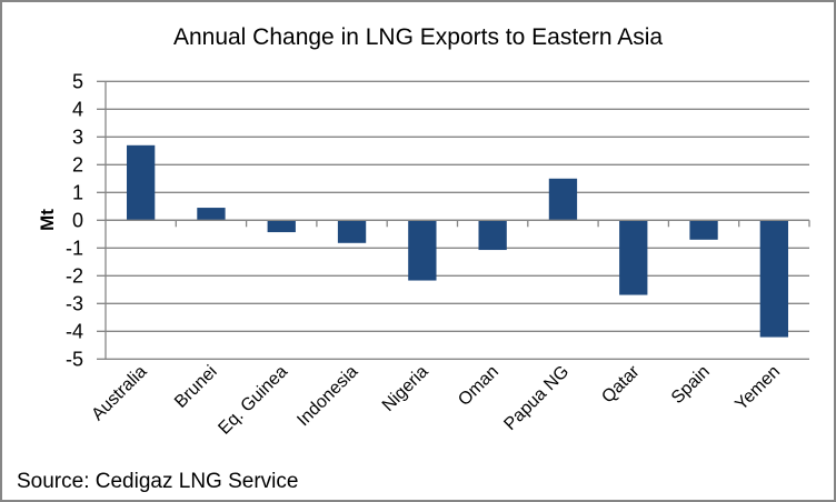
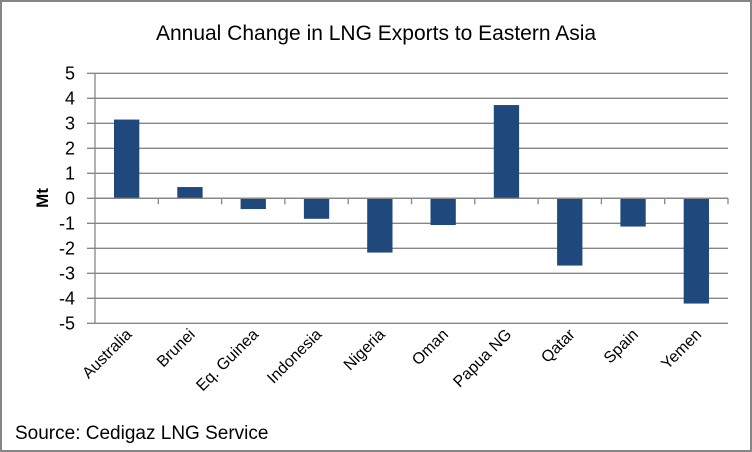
Australia: 2.7 -> 3.1
Papua NG: 1.5 -> 3.7
Spain: -0.7 -> -1.1
